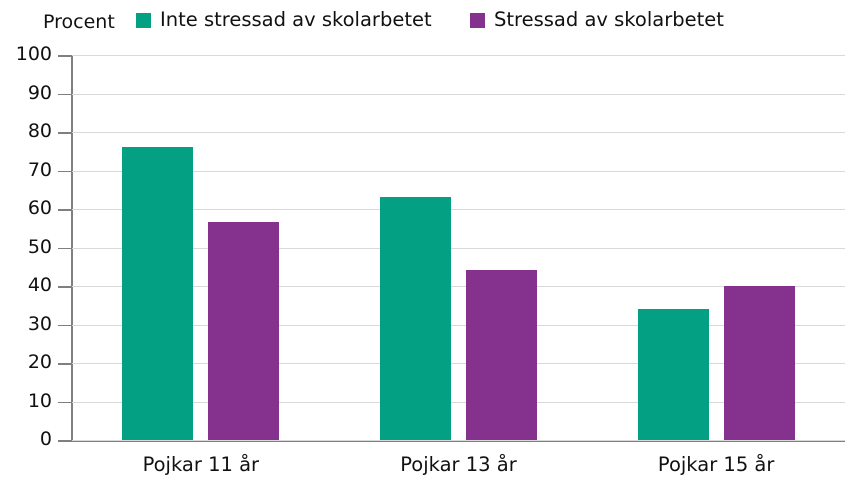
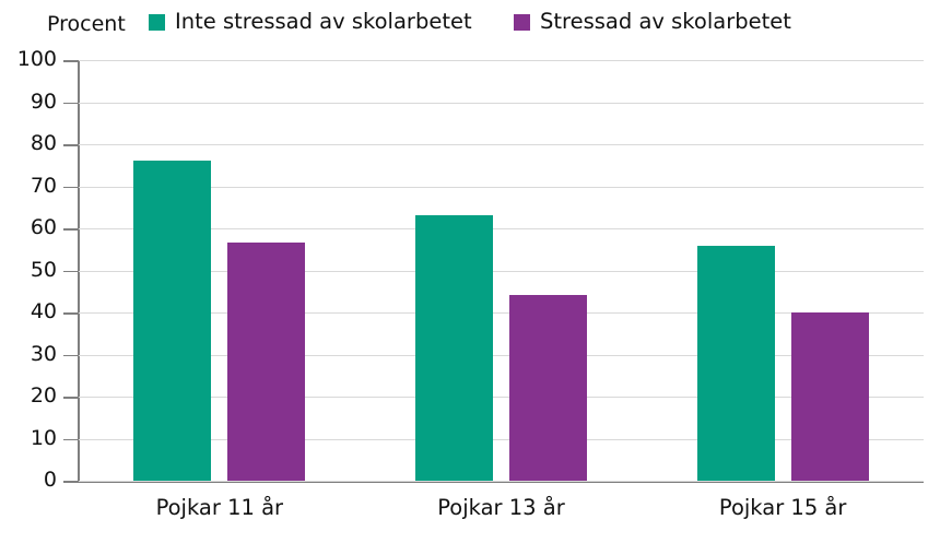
Inte stressad av skolarbetet/Pojkar 15 år: 34 -> 56
